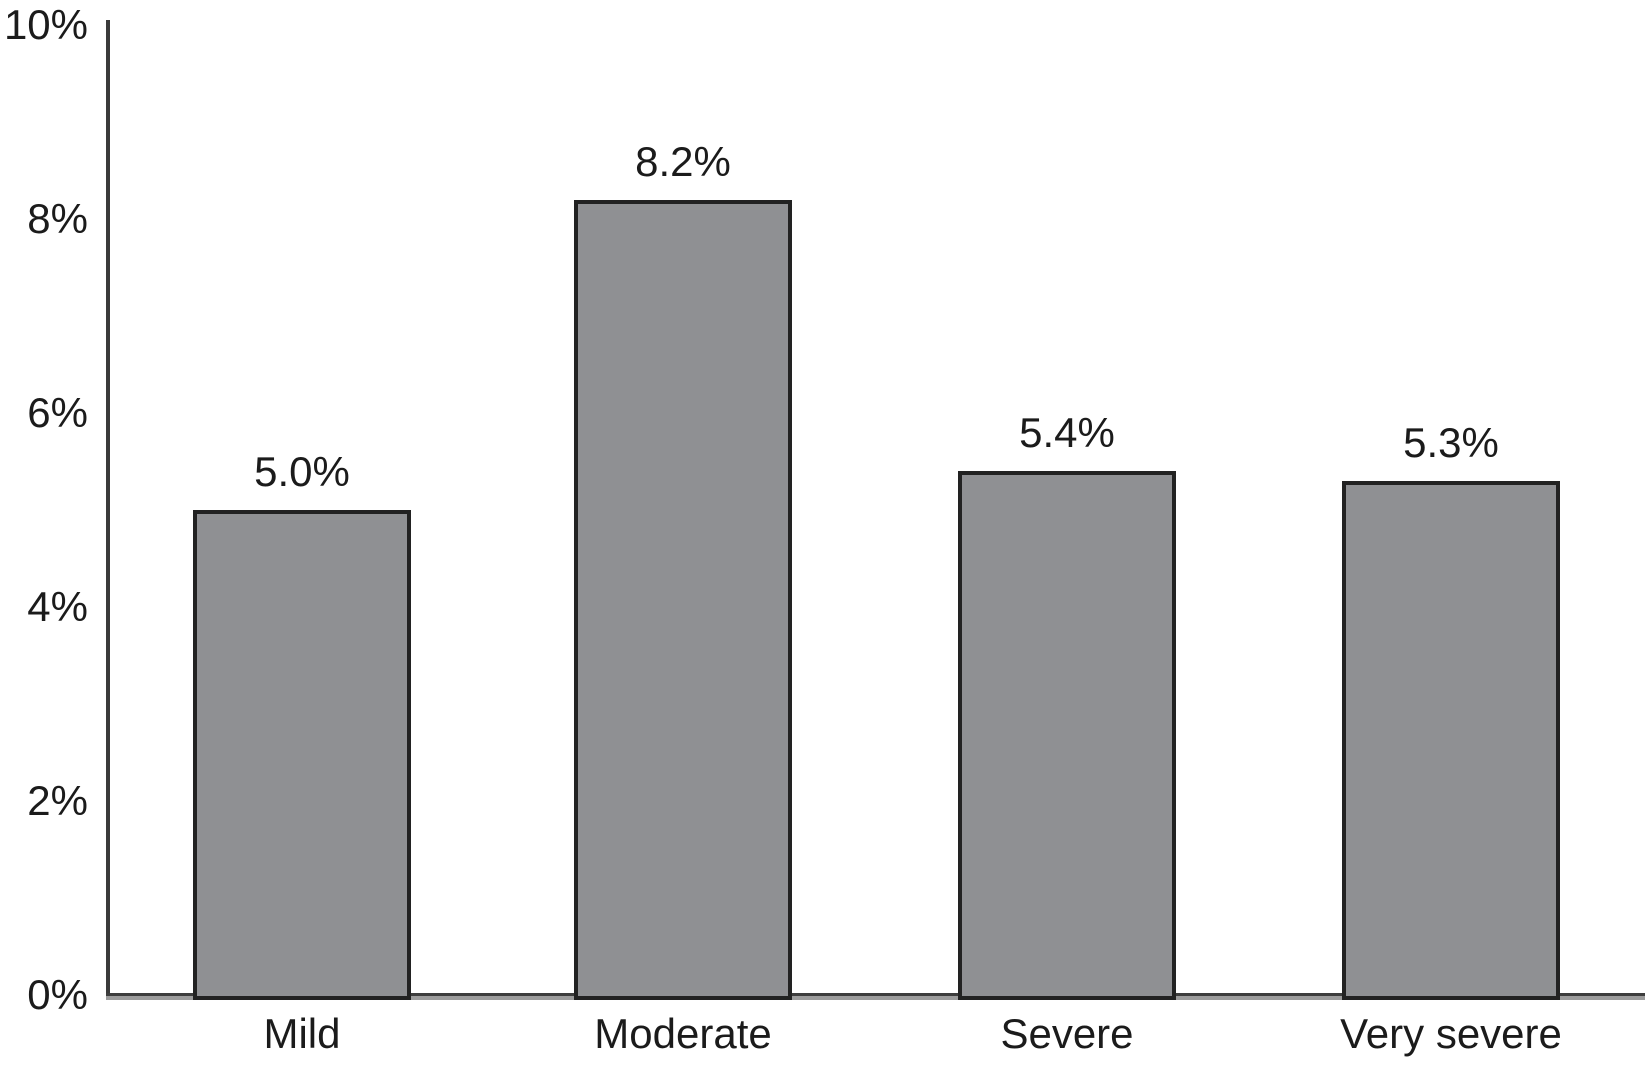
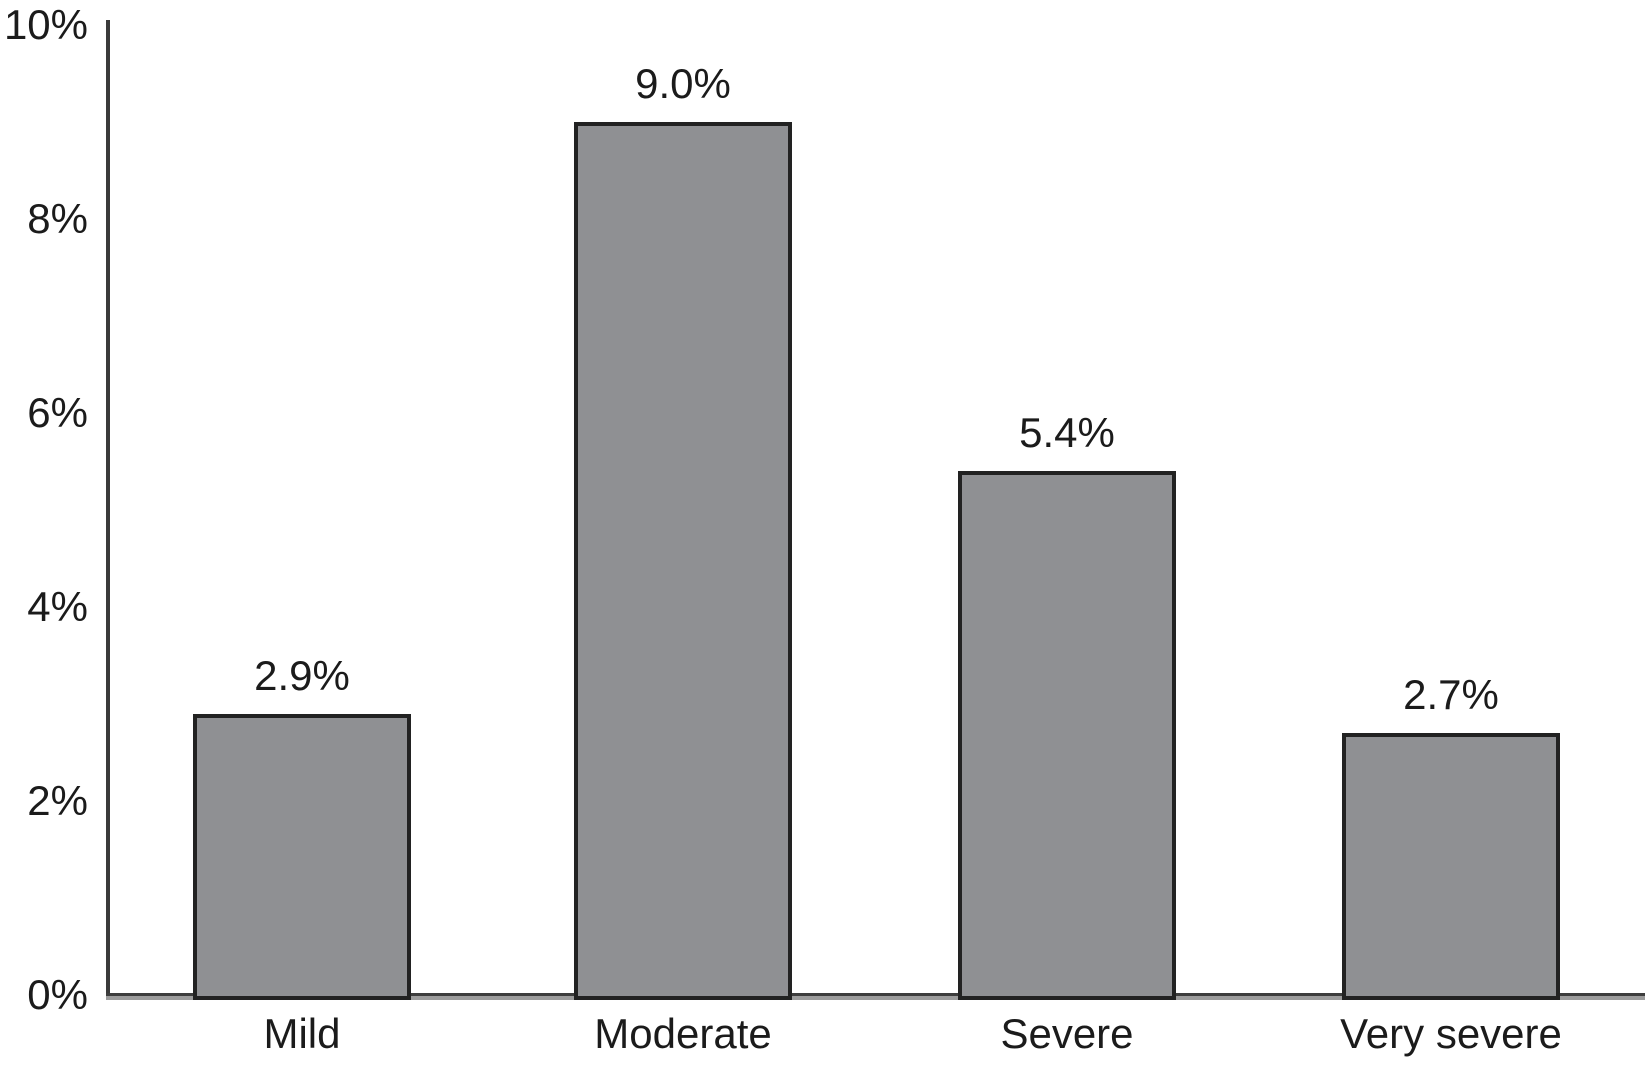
Mild: 5.0% -> 2.9%
Moderate: 8.2% -> 9.0%
Very severe: 5.3% -> 2.7%
